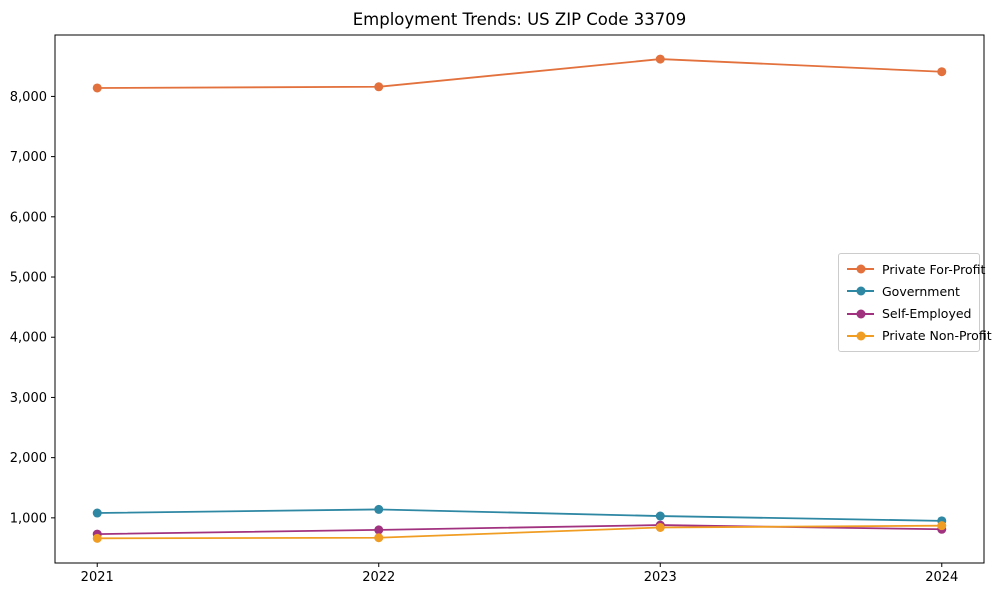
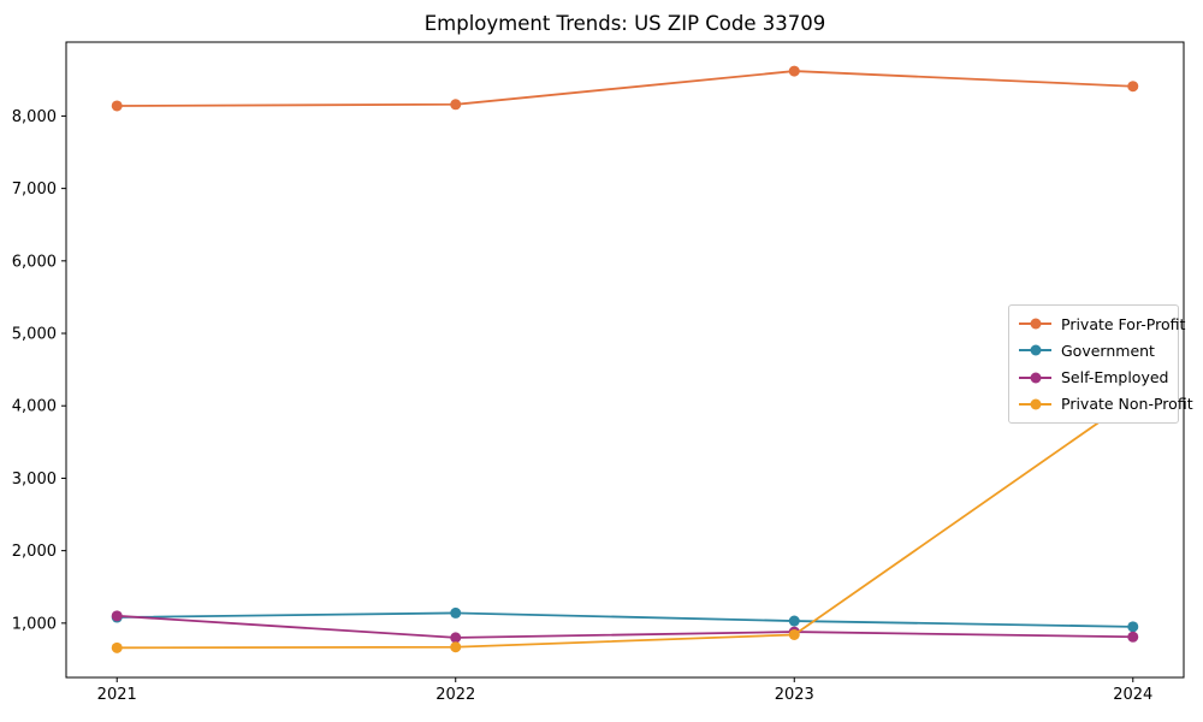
Self-Employed/2021: 700 -> 1100
Private Non-Profit/2024: 900 -> 4100
